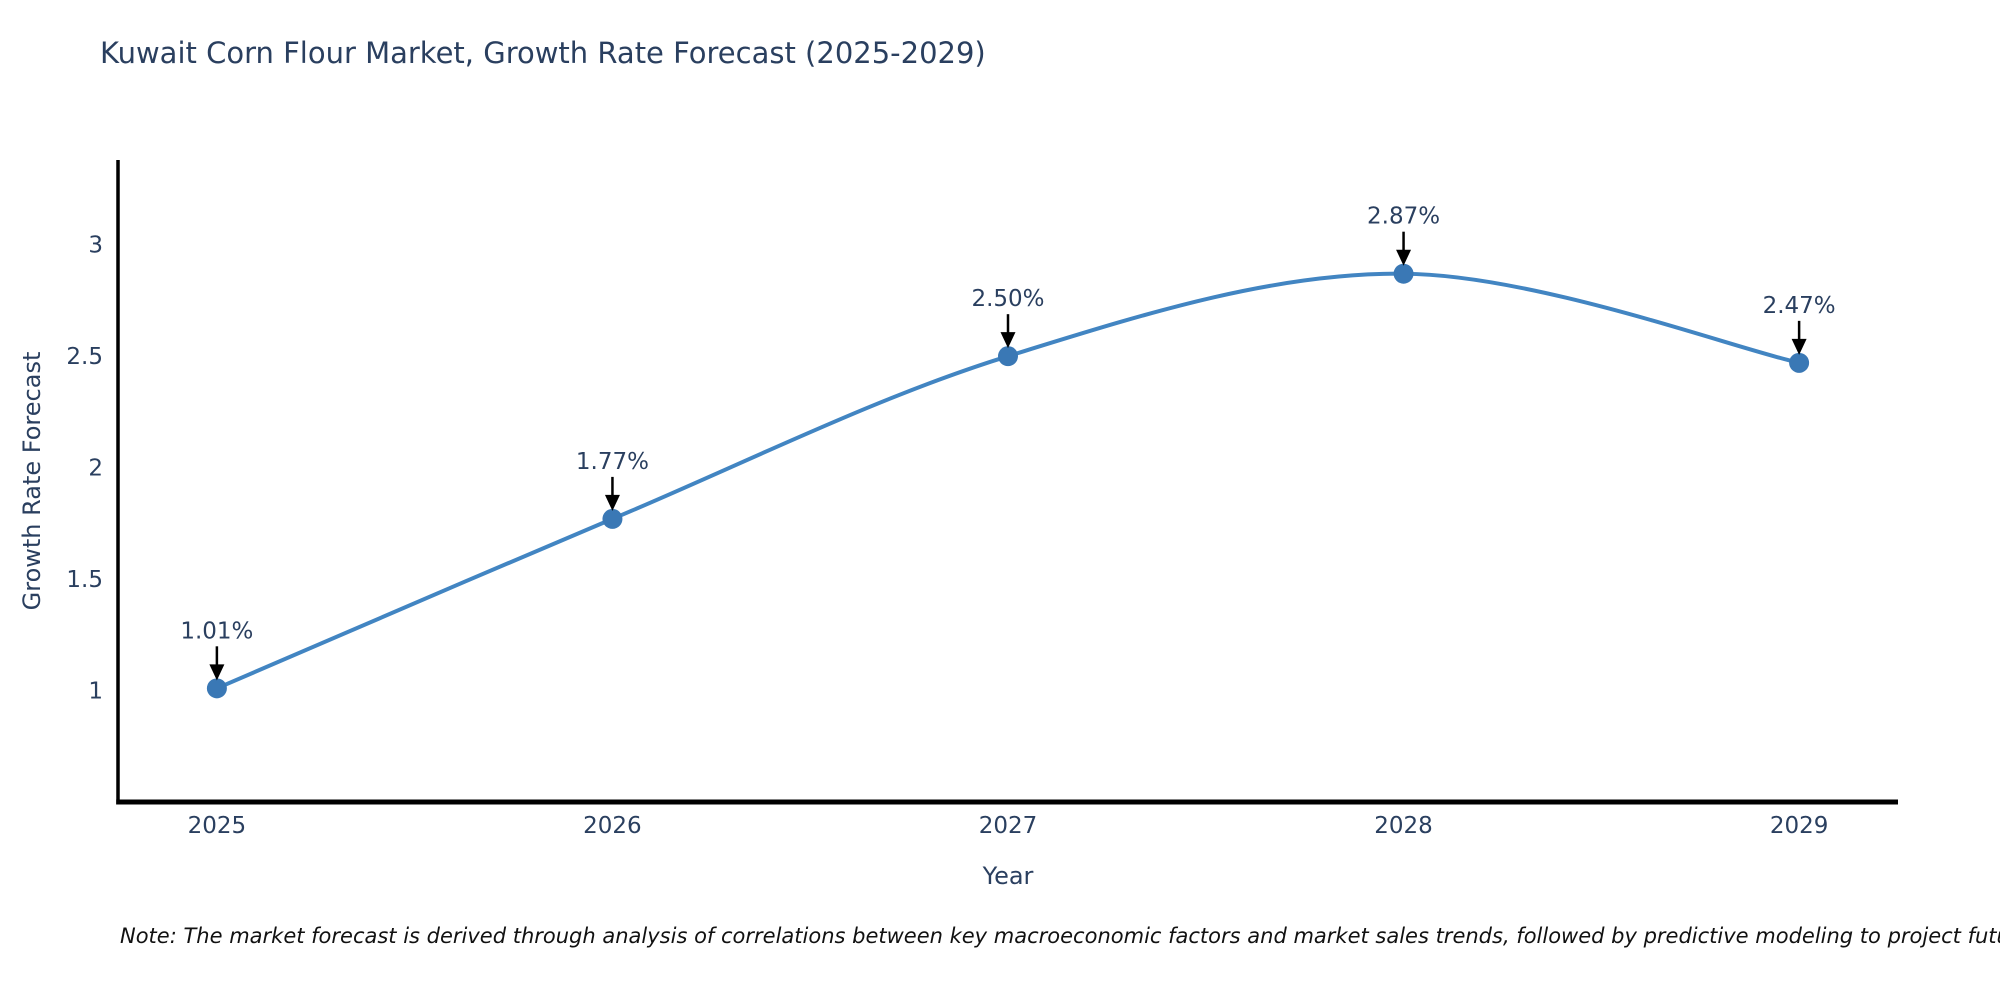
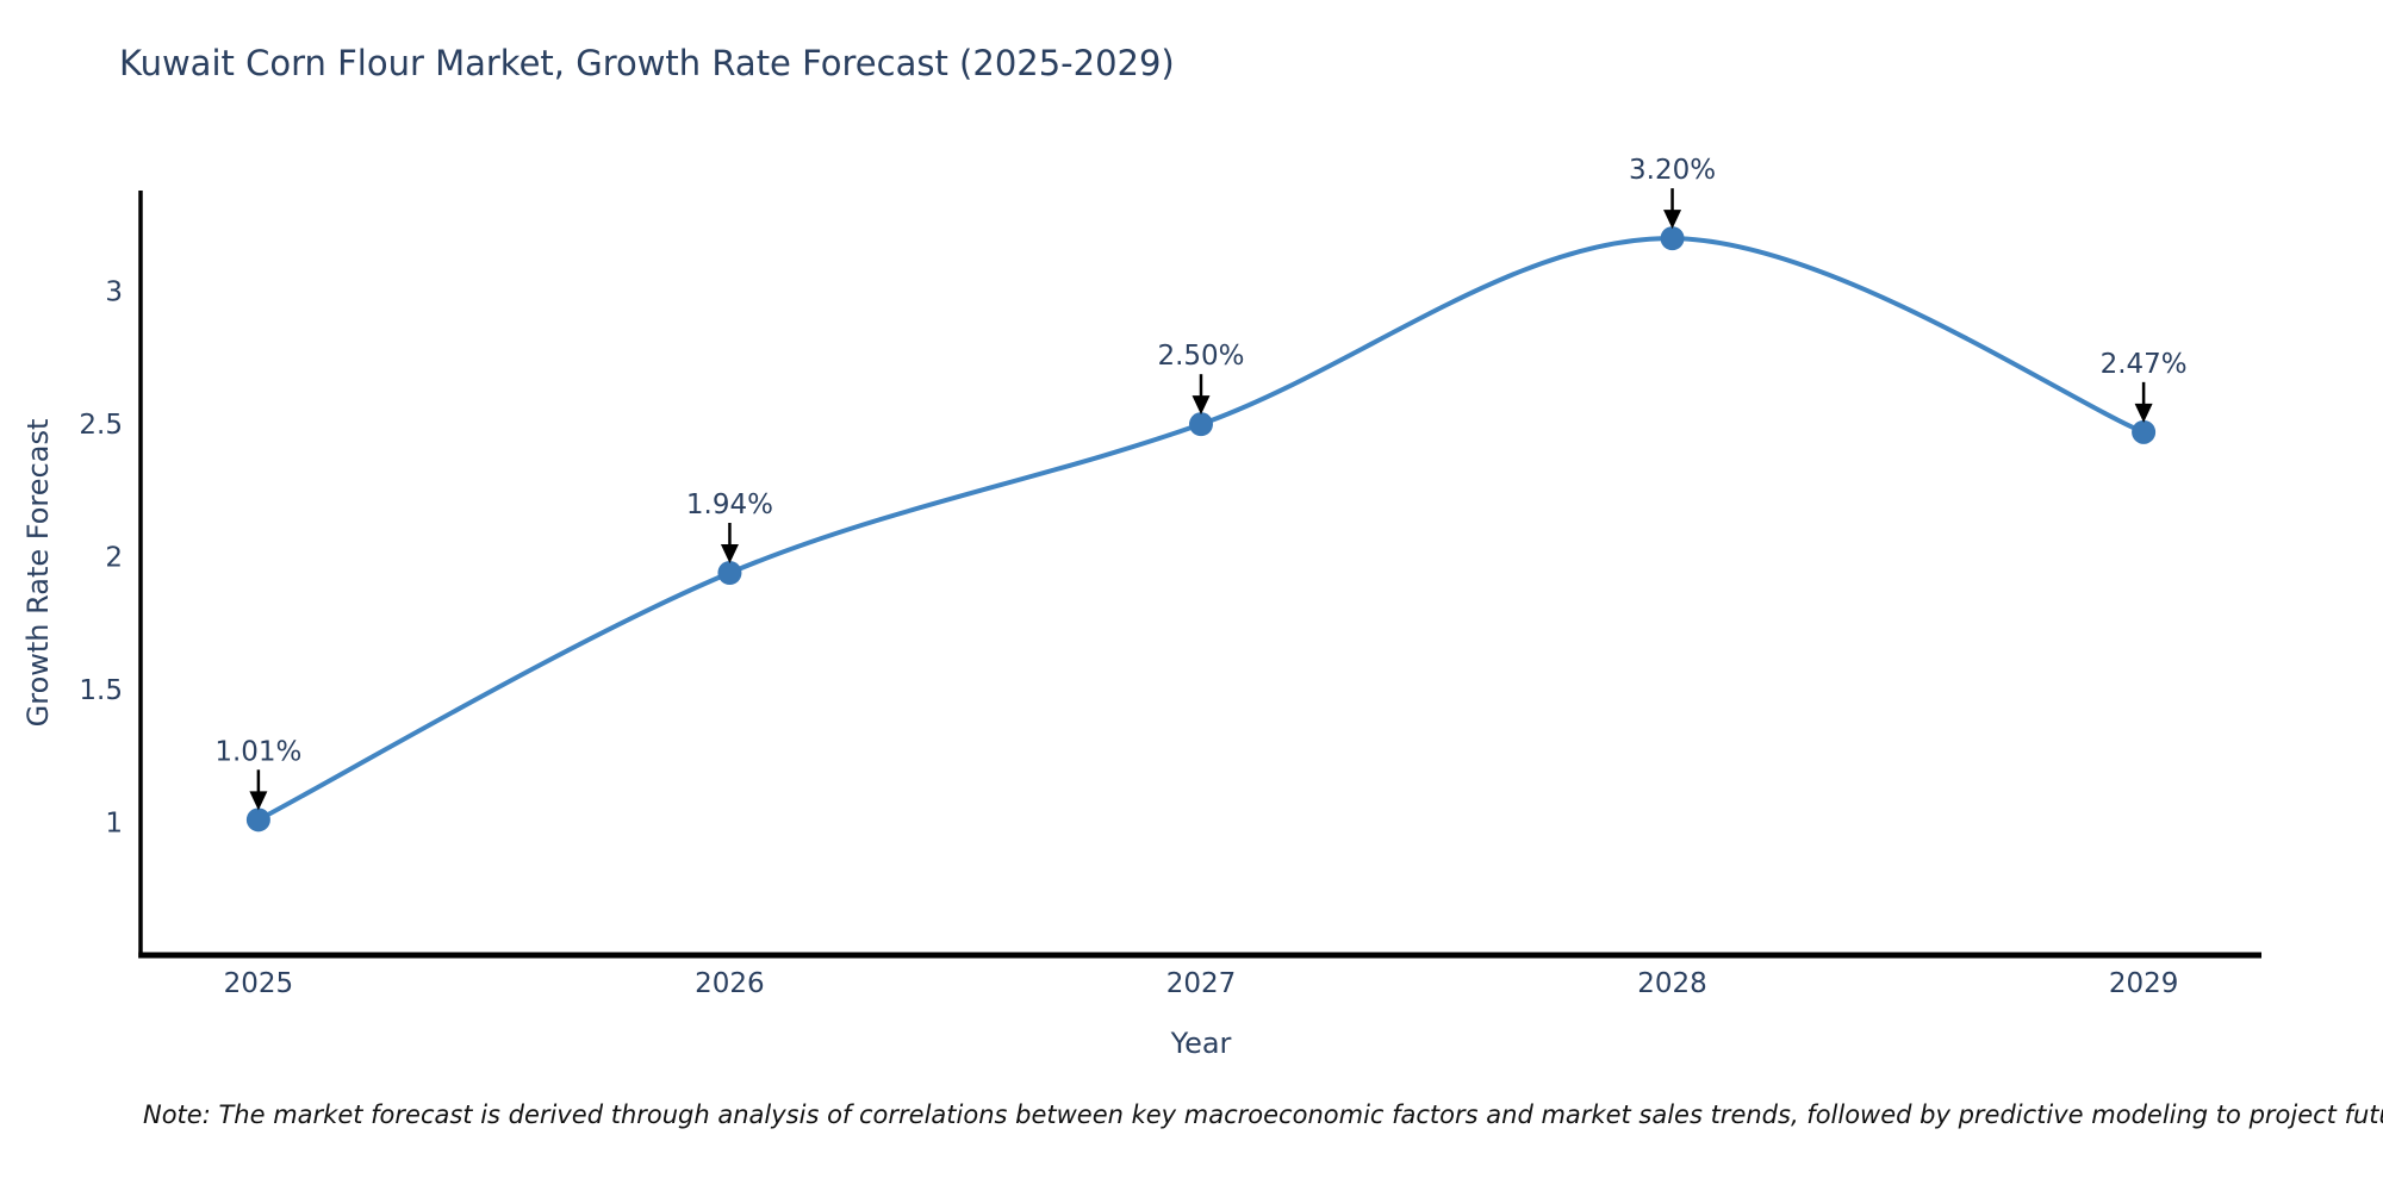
2026: 1.77% -> 1.94%
2028: 2.87% -> 3.20%
